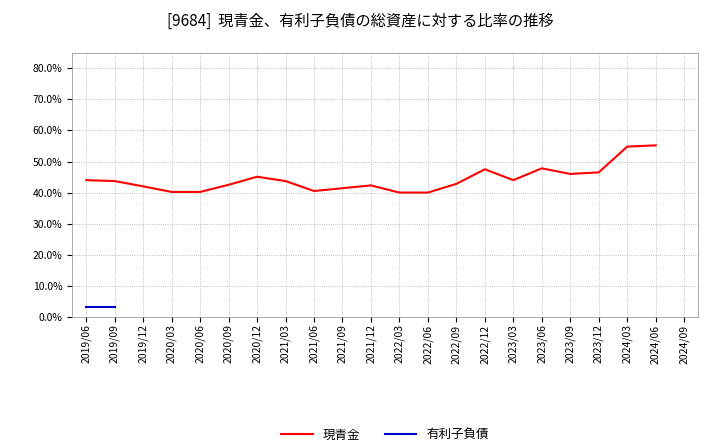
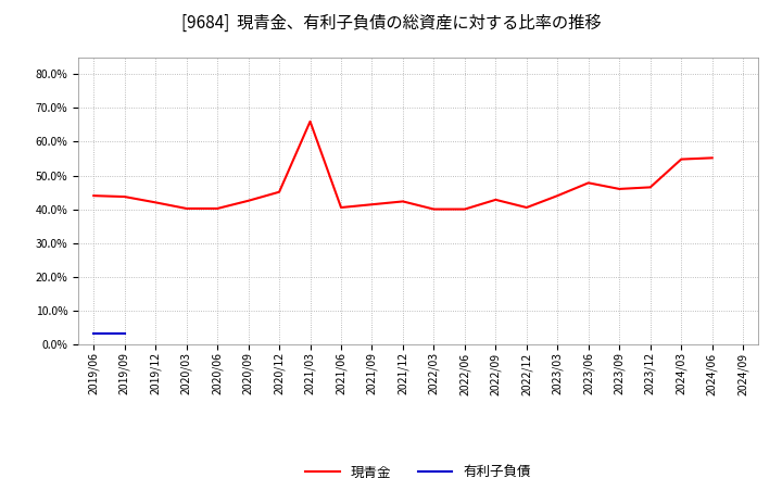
2021/03: 43.7% -> 66.0%
2022/12: 47.5% -> 40.5%
